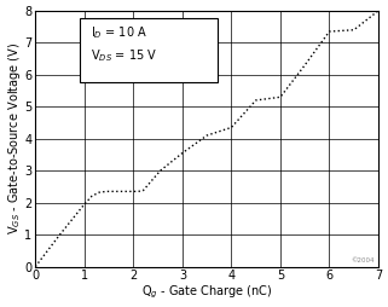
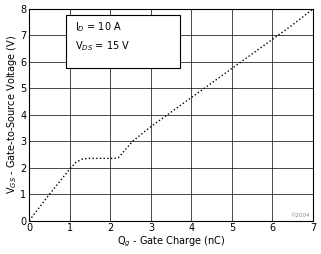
4: 4.35 -> 4.65
5: 5.30 -> 5.75
6: 7.35 -> 6.85
